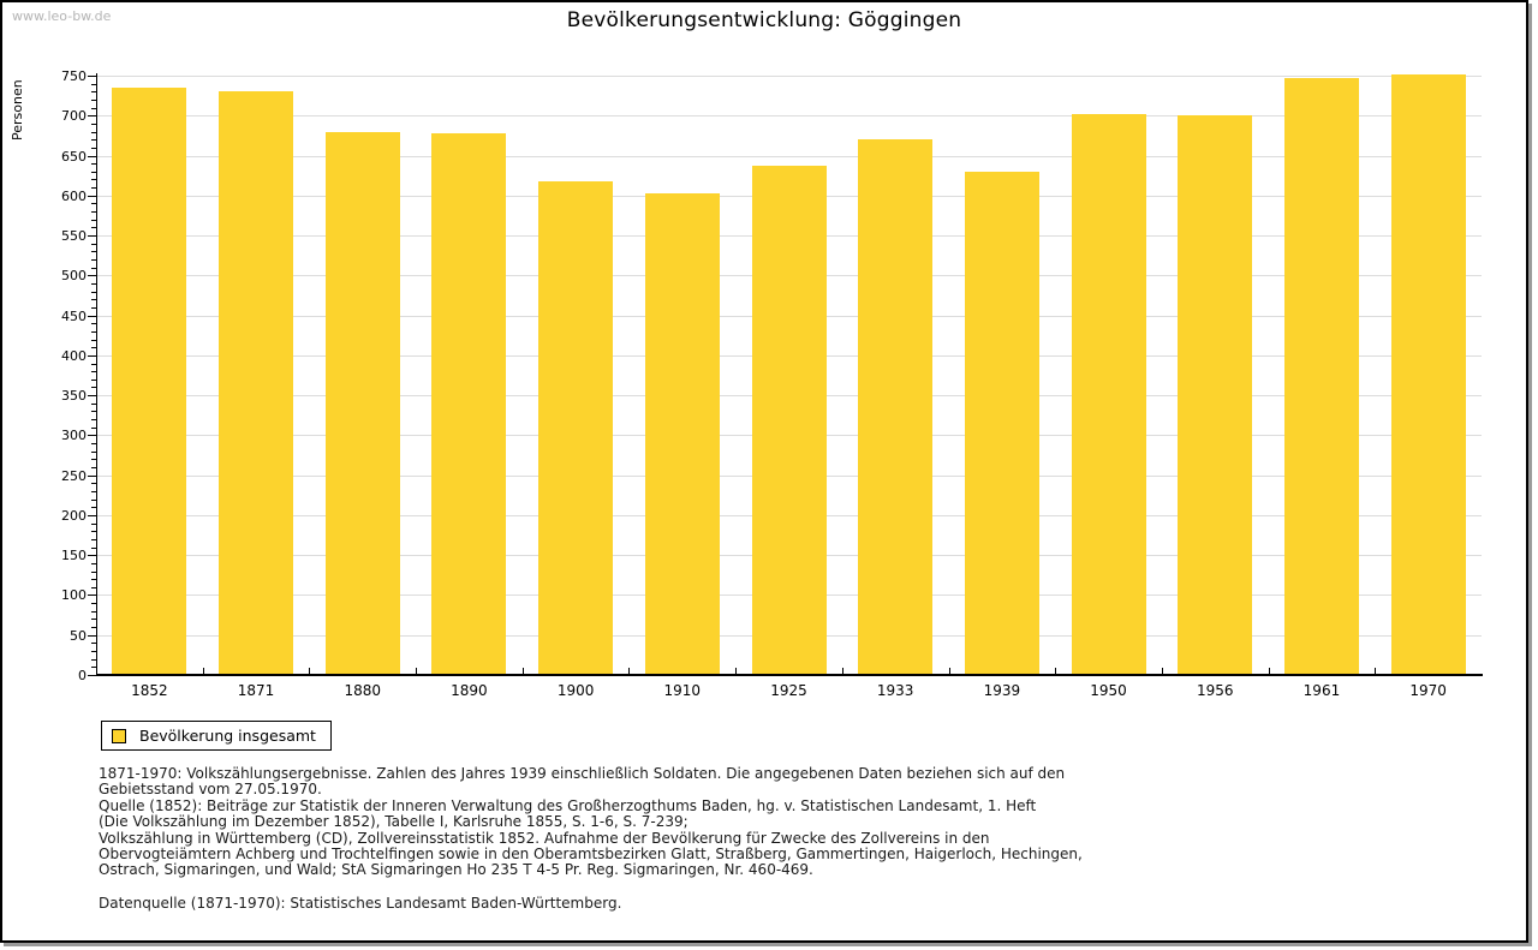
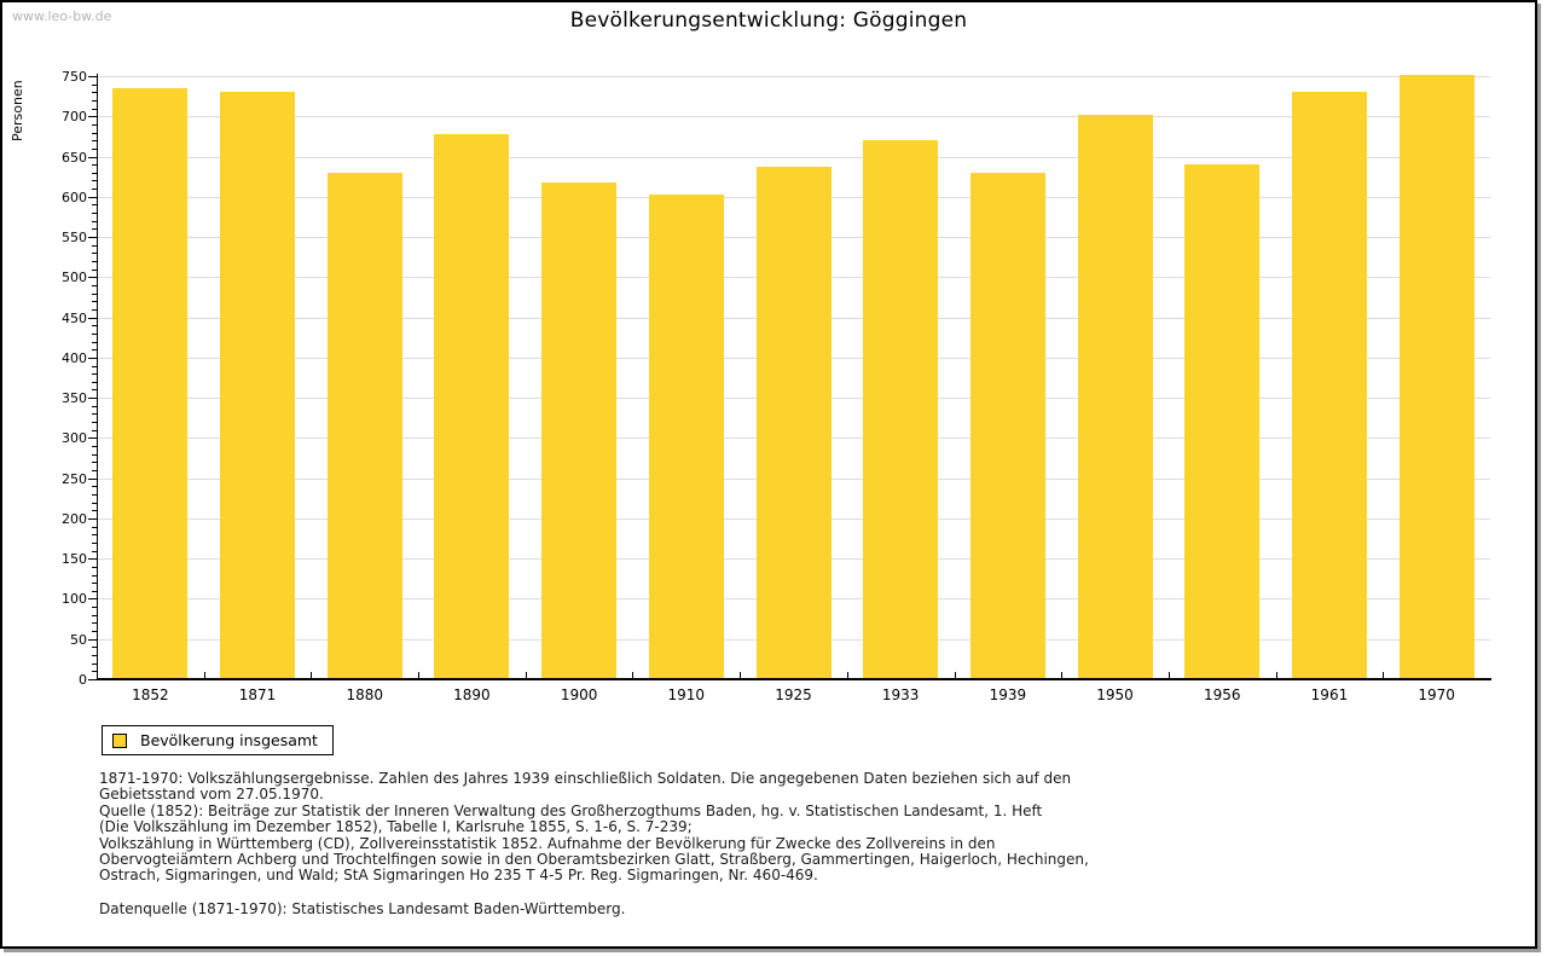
1880: 680 -> 630
1956: 700 -> 640
1961: 750 -> 730
